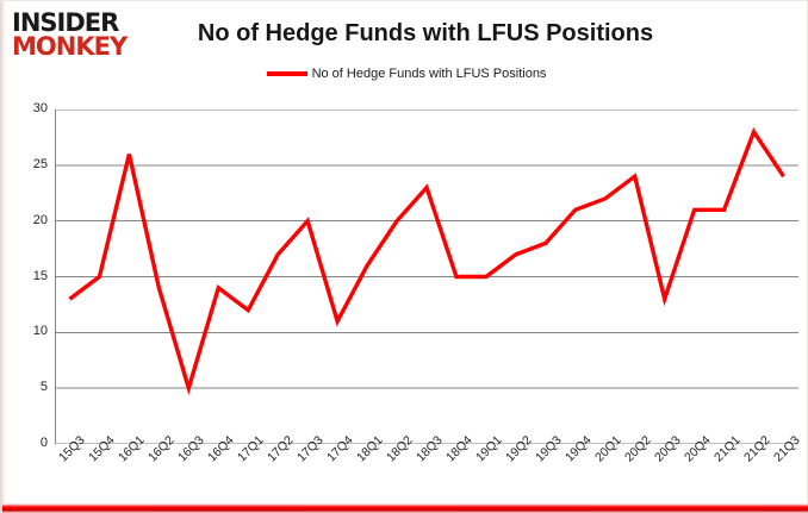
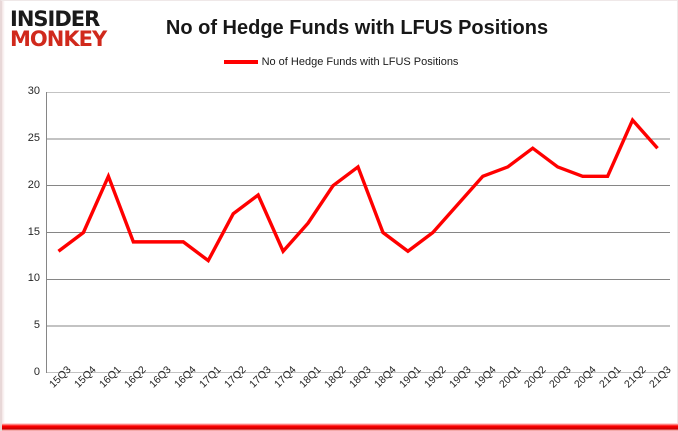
16Q1: 26 -> 21
16Q3: 5 -> 14
17Q3: 20 -> 19
17Q4: 11 -> 13
18Q3: 23 -> 22
19Q1: 15 -> 13
19Q2: 17 -> 15
20Q3: 13 -> 22
21Q2: 28 -> 27
